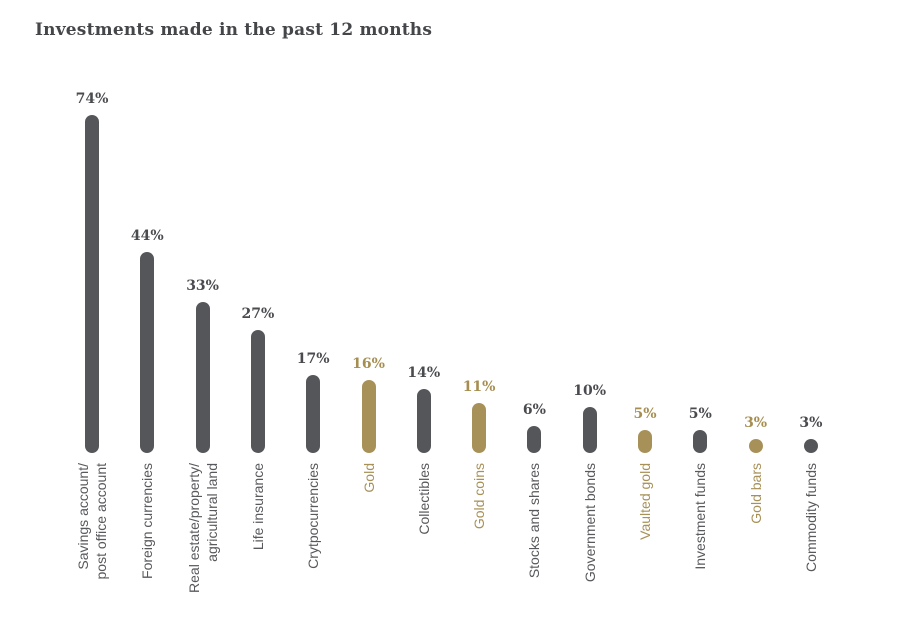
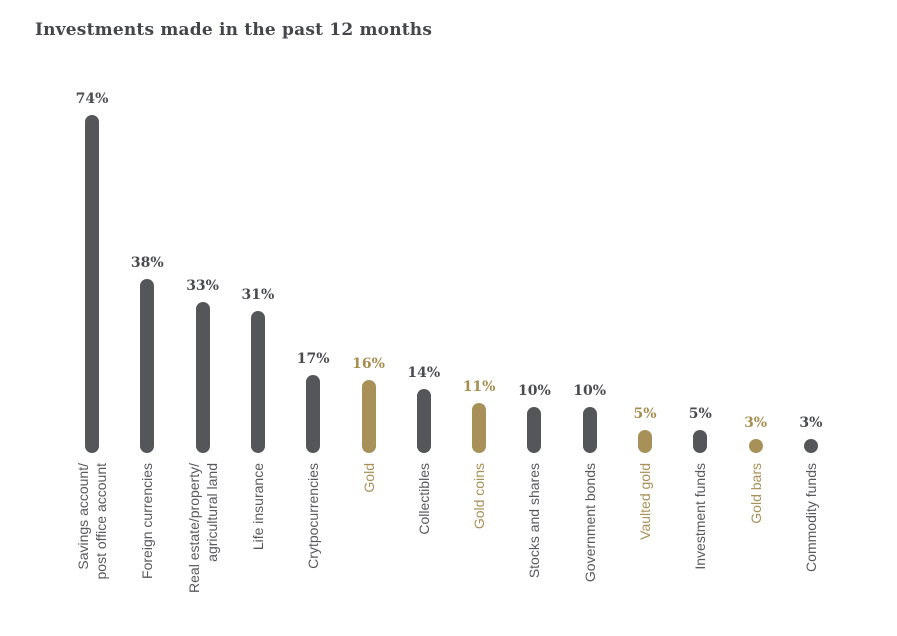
Foreign currencies: 44% -> 38%
Life insurance: 27% -> 31%
Stocks and shares: 6% -> 10%
